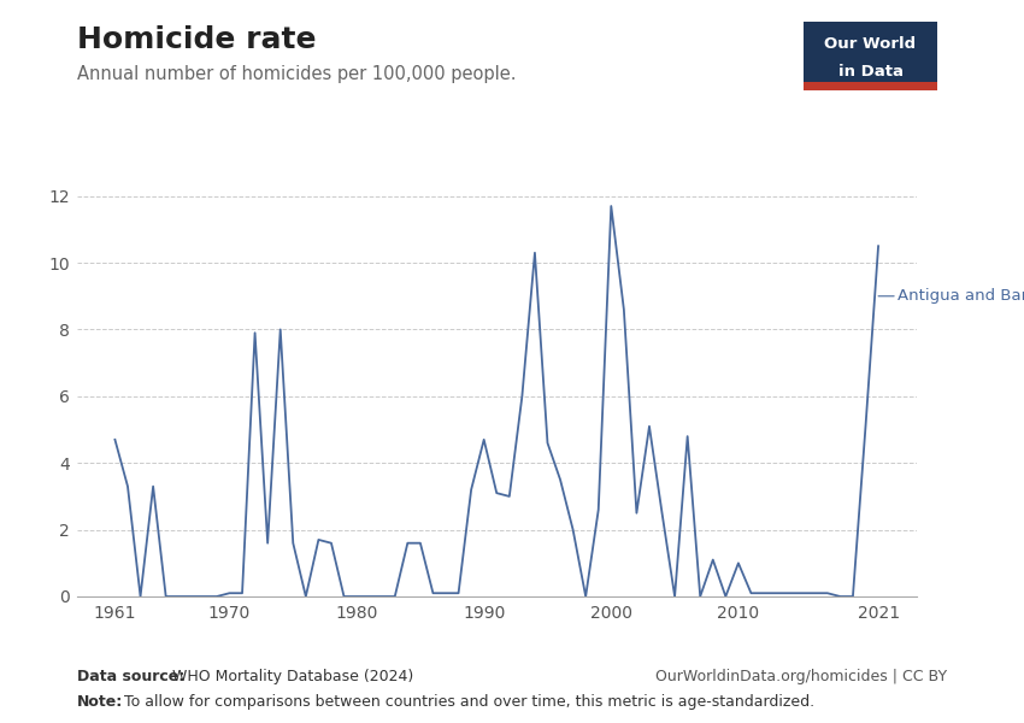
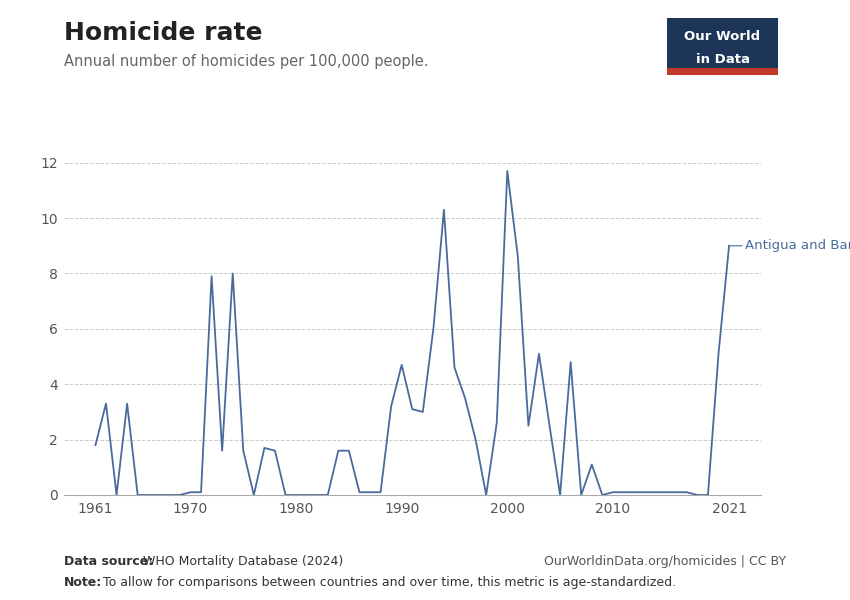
1961: 4.7 -> 1.8
2010: 1.0 -> 0.1
2021: 10.5 -> 9.0
